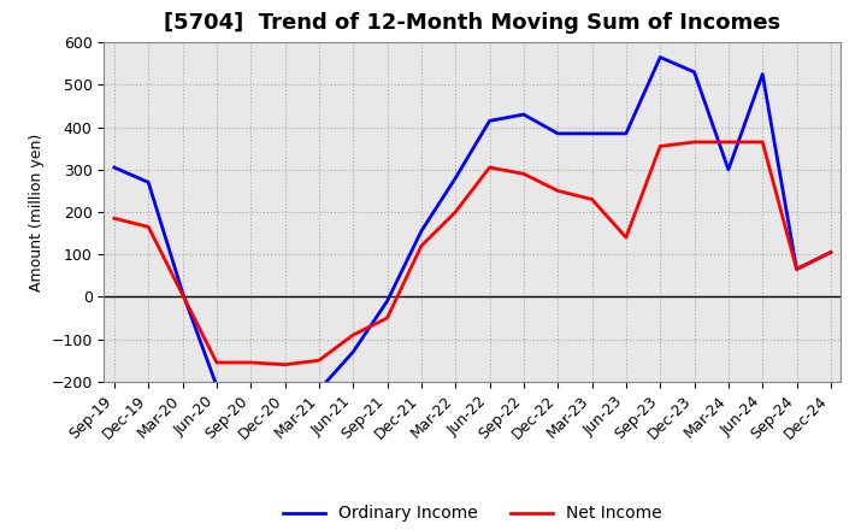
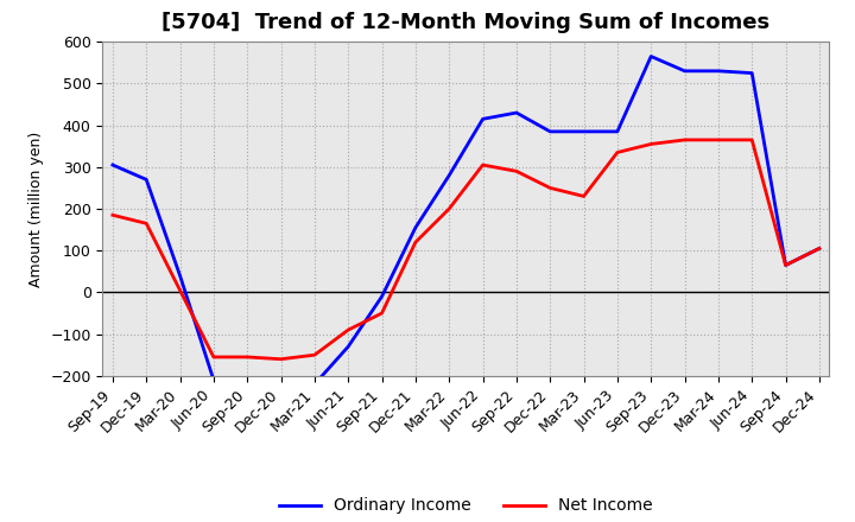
Ordinary Income/Mar-20: 10 -> 40
Net Income/Jun-23: 140 -> 335
Ordinary Income/Mar-24: 300 -> 530
